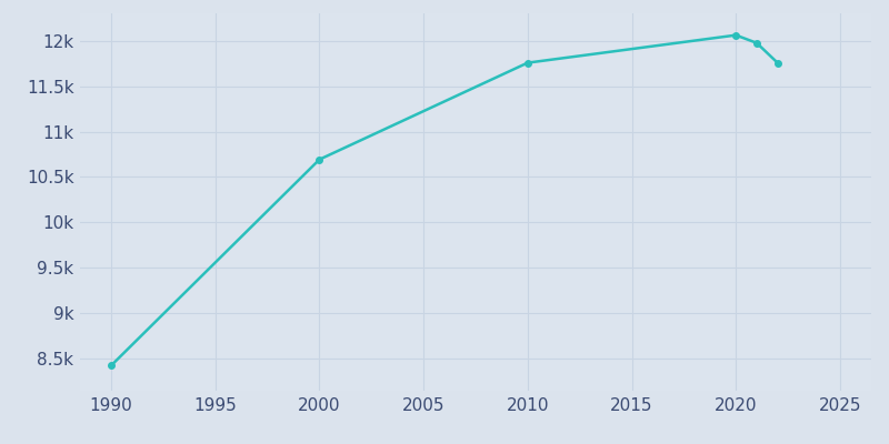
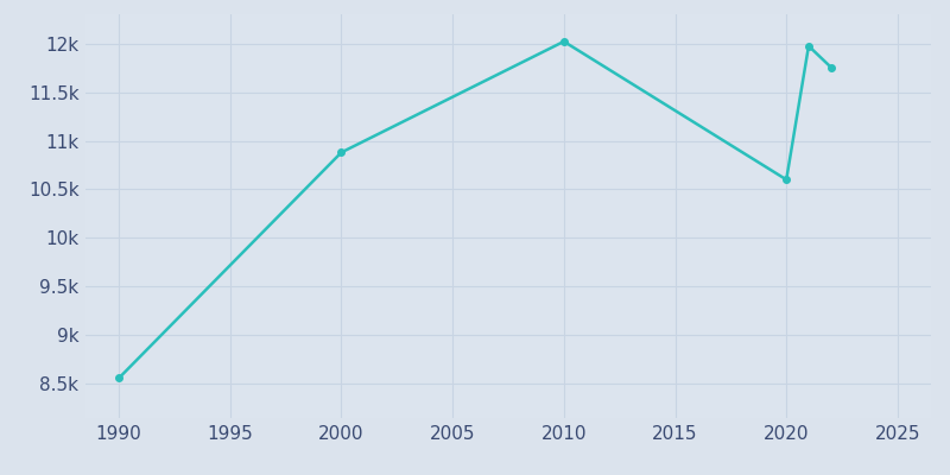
1990: 8.43k -> 8.56k
2000: 10.69k -> 10.88k
2010: 11.76k -> 12.02k
2020: 12.06k -> 10.60k
